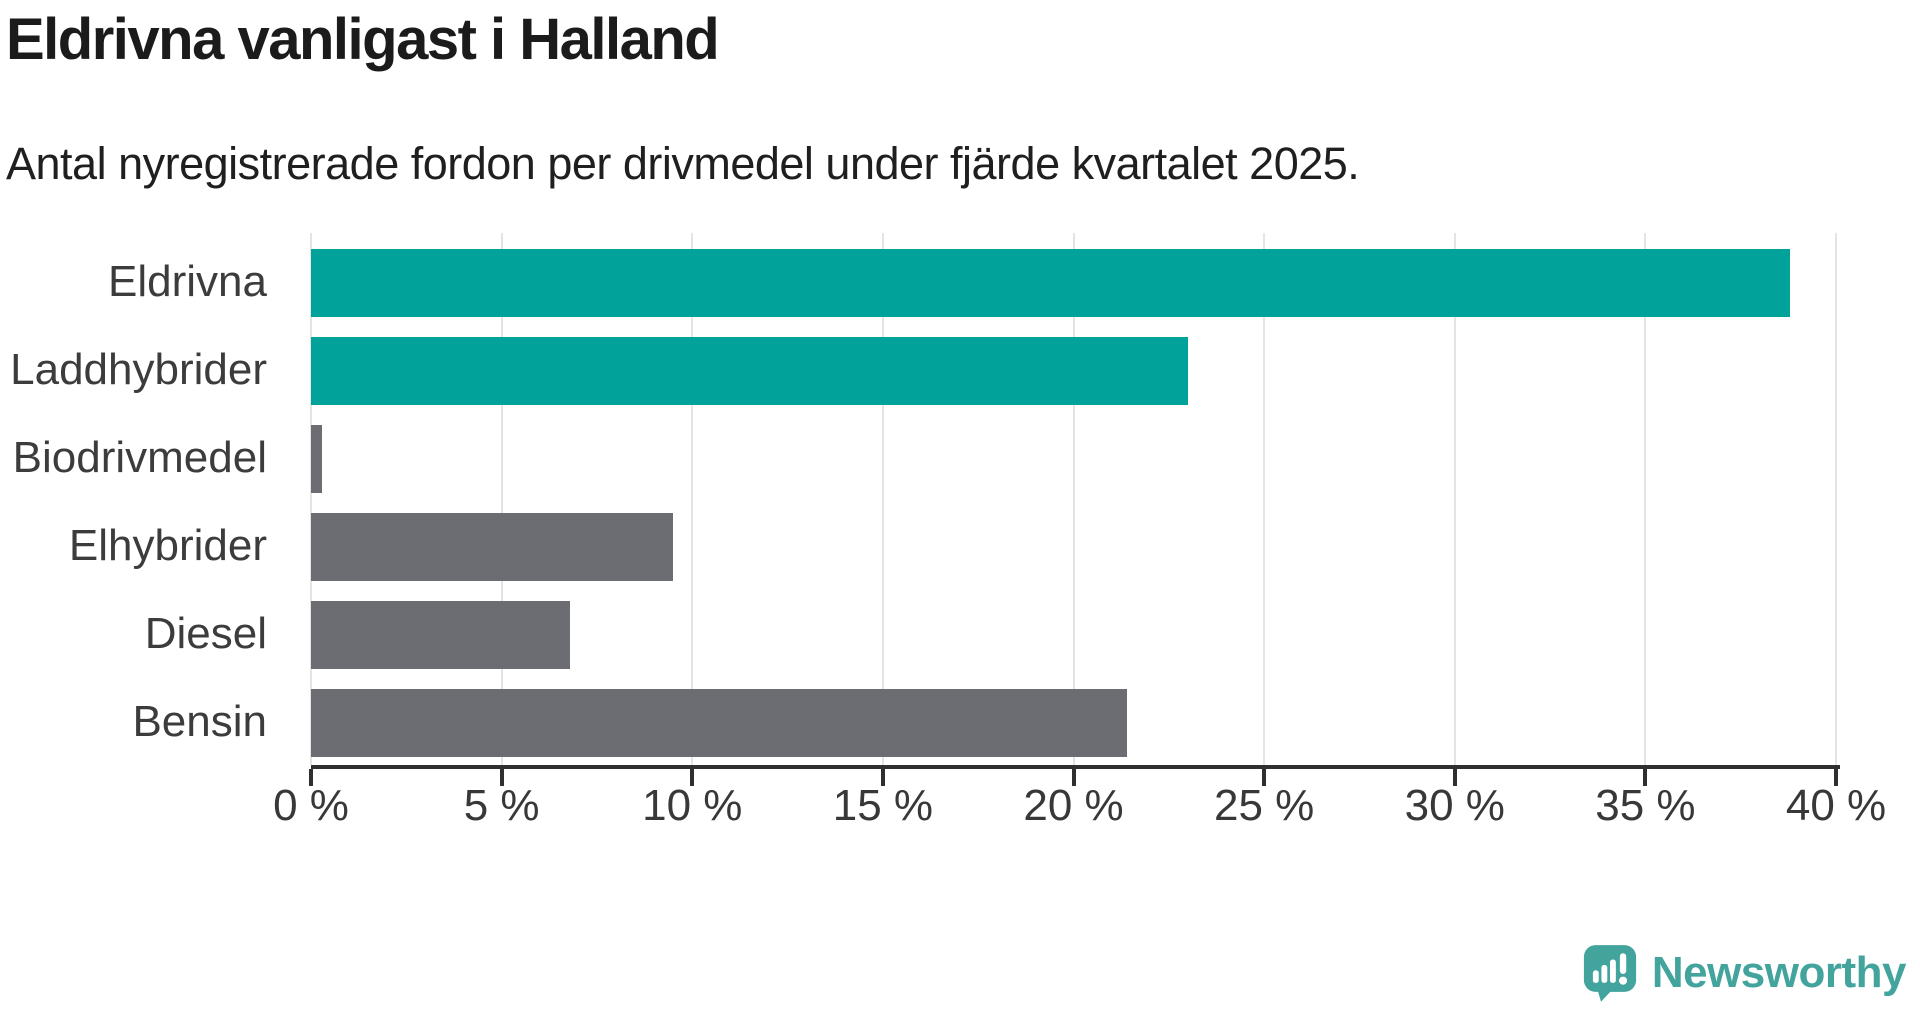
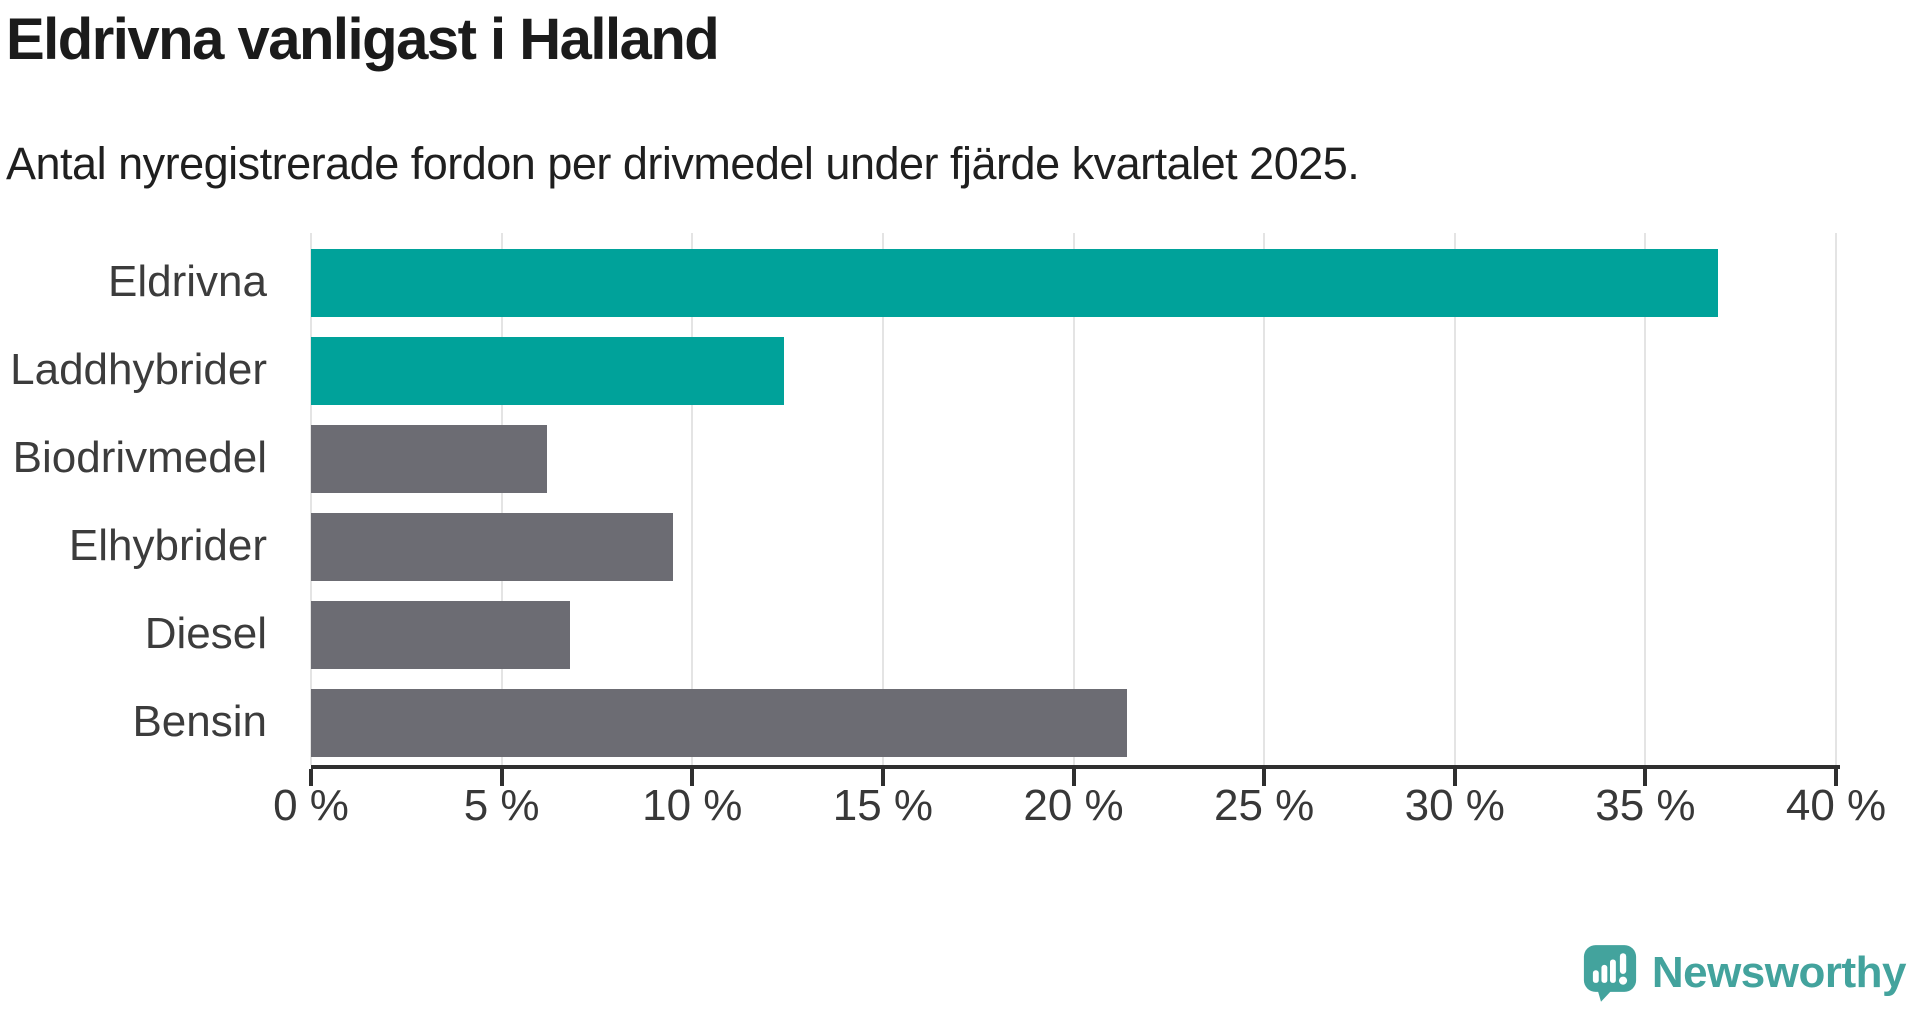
Eldrivna: 38.8% -> 36.9%
Laddhybrider: 23.0% -> 12.4%
Biodrivmedel: 0.3% -> 6.2%
